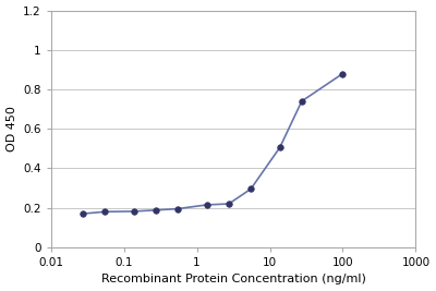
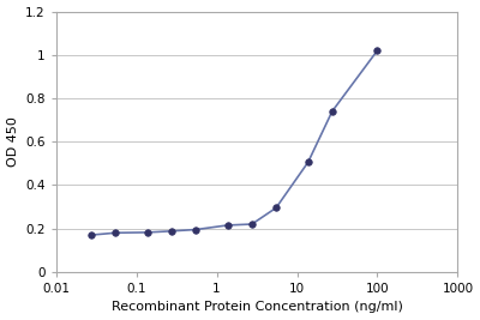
100: 0.88 -> 1.02
